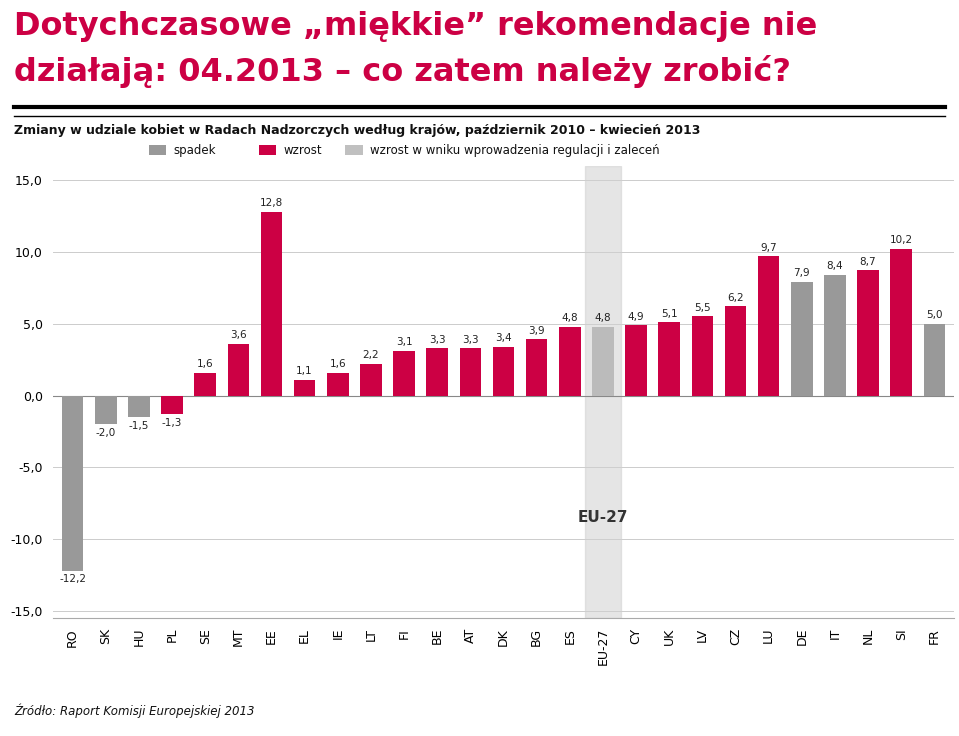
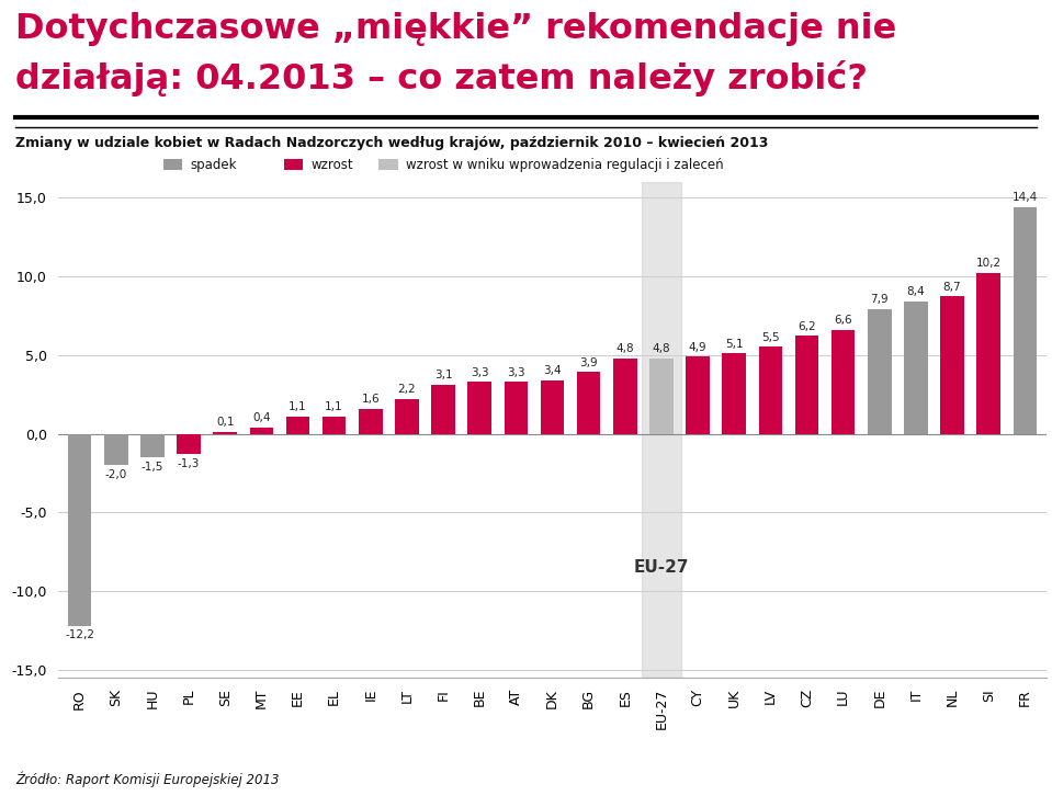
SE: 1,6 -> 0,1
MT: 3,6 -> 0,4
EE: 12,8 -> 1,1
LU: 9,7 -> 6,6
FR: 5,0 -> 14,4
